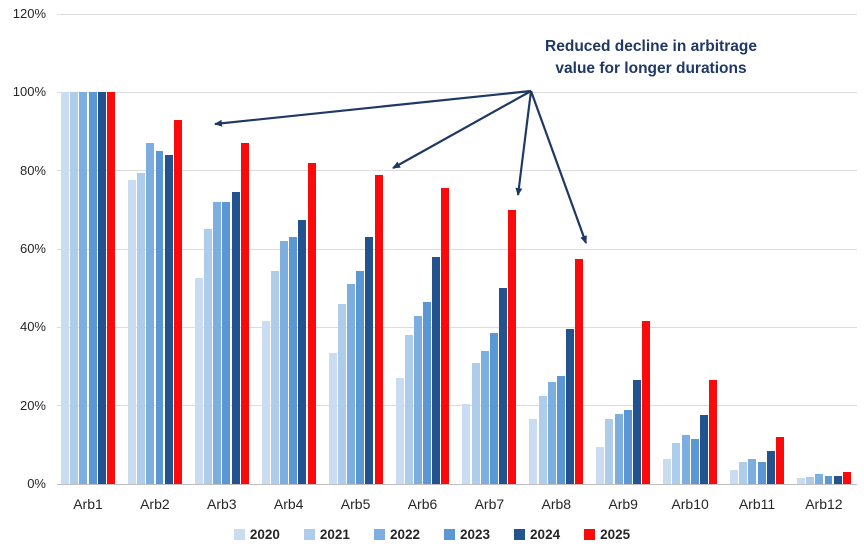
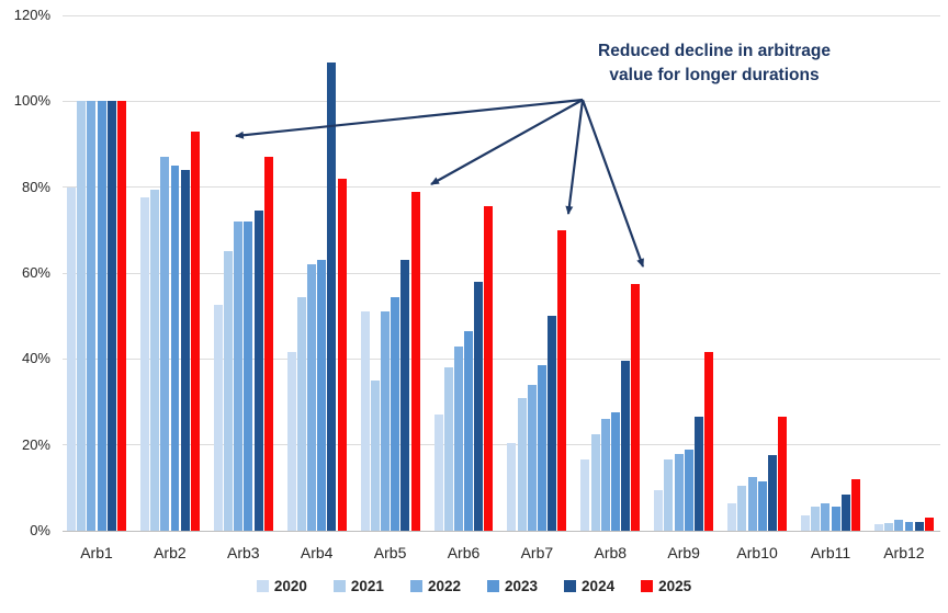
2020/Arb1: 100% -> 80%
2024/Arb4: 68% -> 109%
2020/Arb5: 34% -> 51%
2021/Arb5: 46% -> 35%
